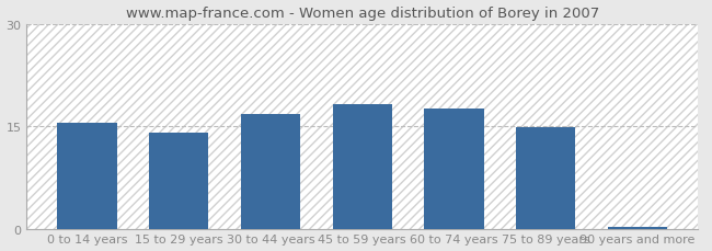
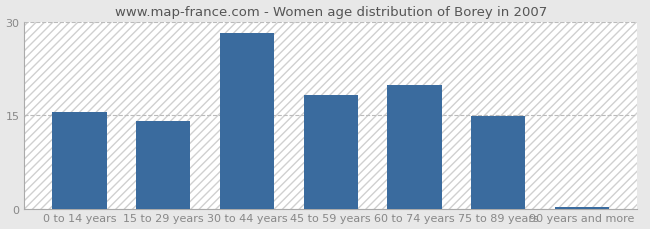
30 to 44 years: 16.7 -> 28.2
60 to 74 years: 17.5 -> 19.8
